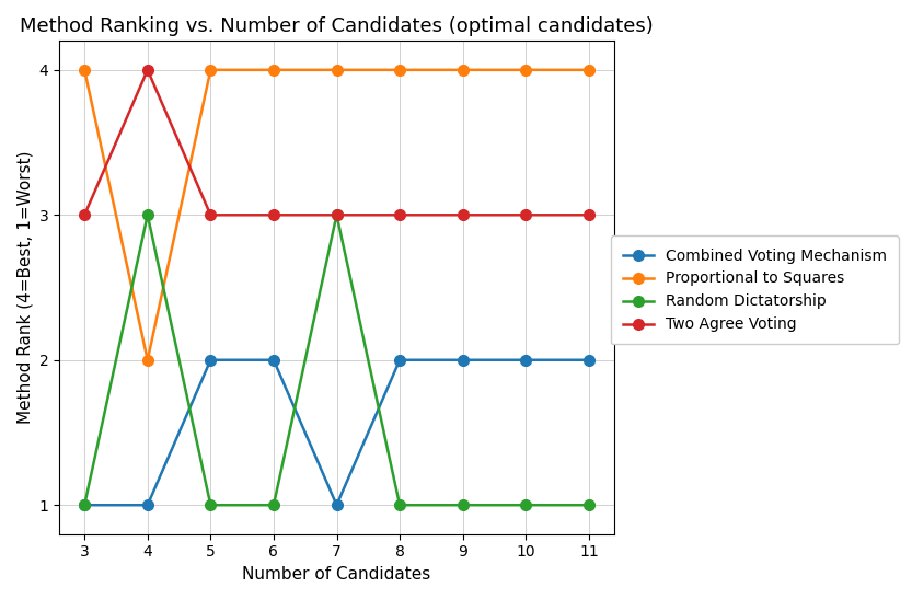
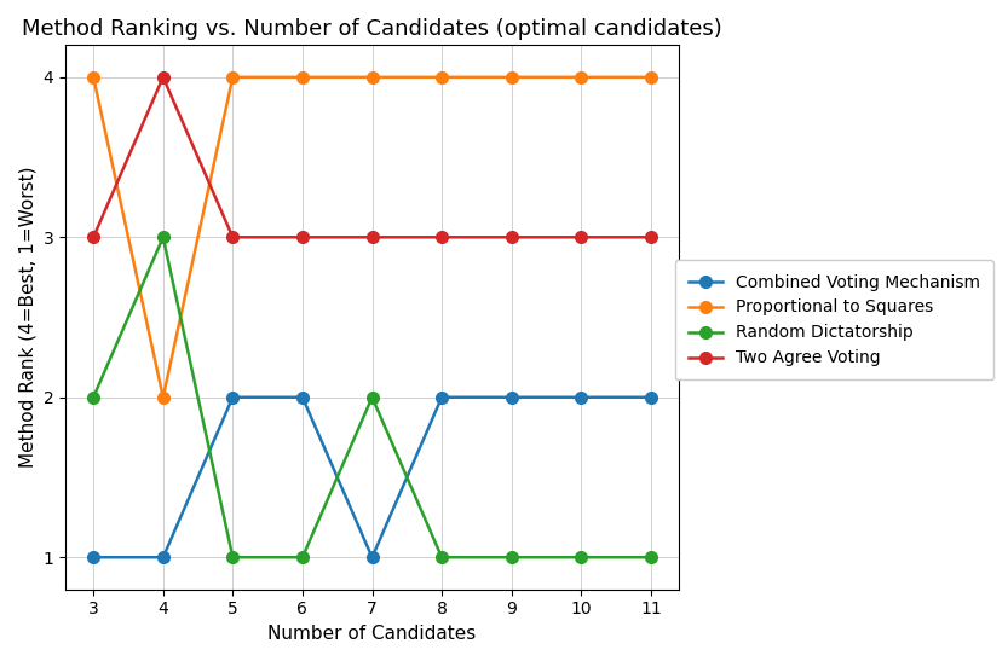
Random Dictatorship/3: 1 -> 2
Random Dictatorship/7: 3 -> 2
